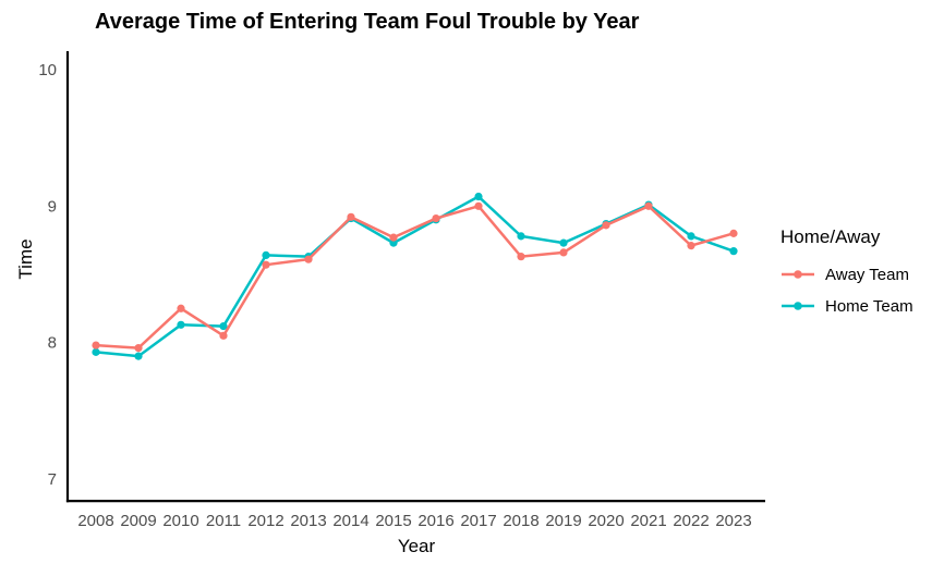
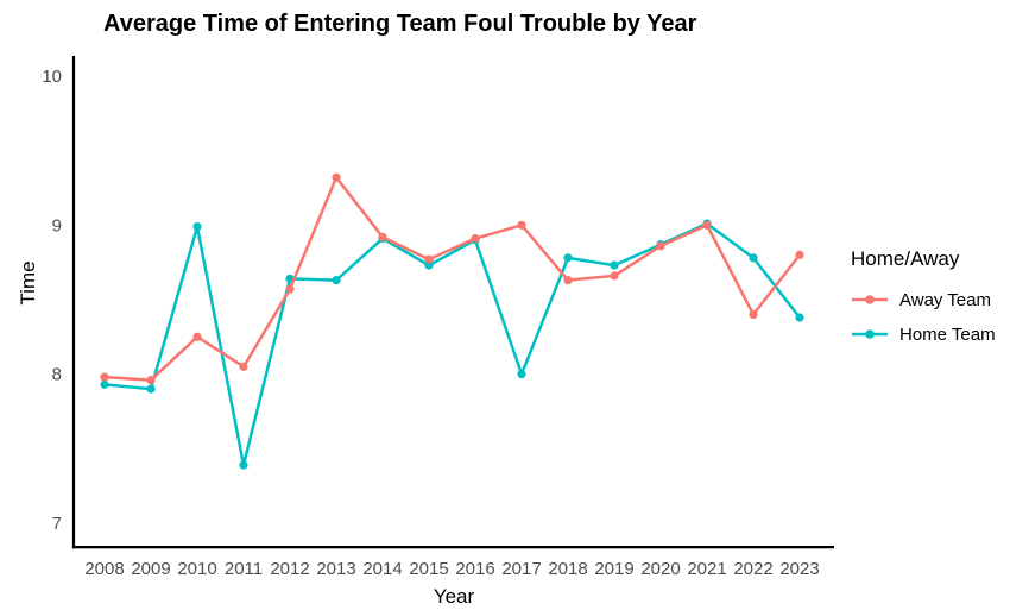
Home Team/2010: 8.13 -> 8.99
Home Team/2011: 8.12 -> 7.39
Away Team/2013: 8.61 -> 9.32
Home Team/2017: 9.07 -> 8.00
Away Team/2022: 8.71 -> 8.40
Home Team/2023: 8.67 -> 8.38
